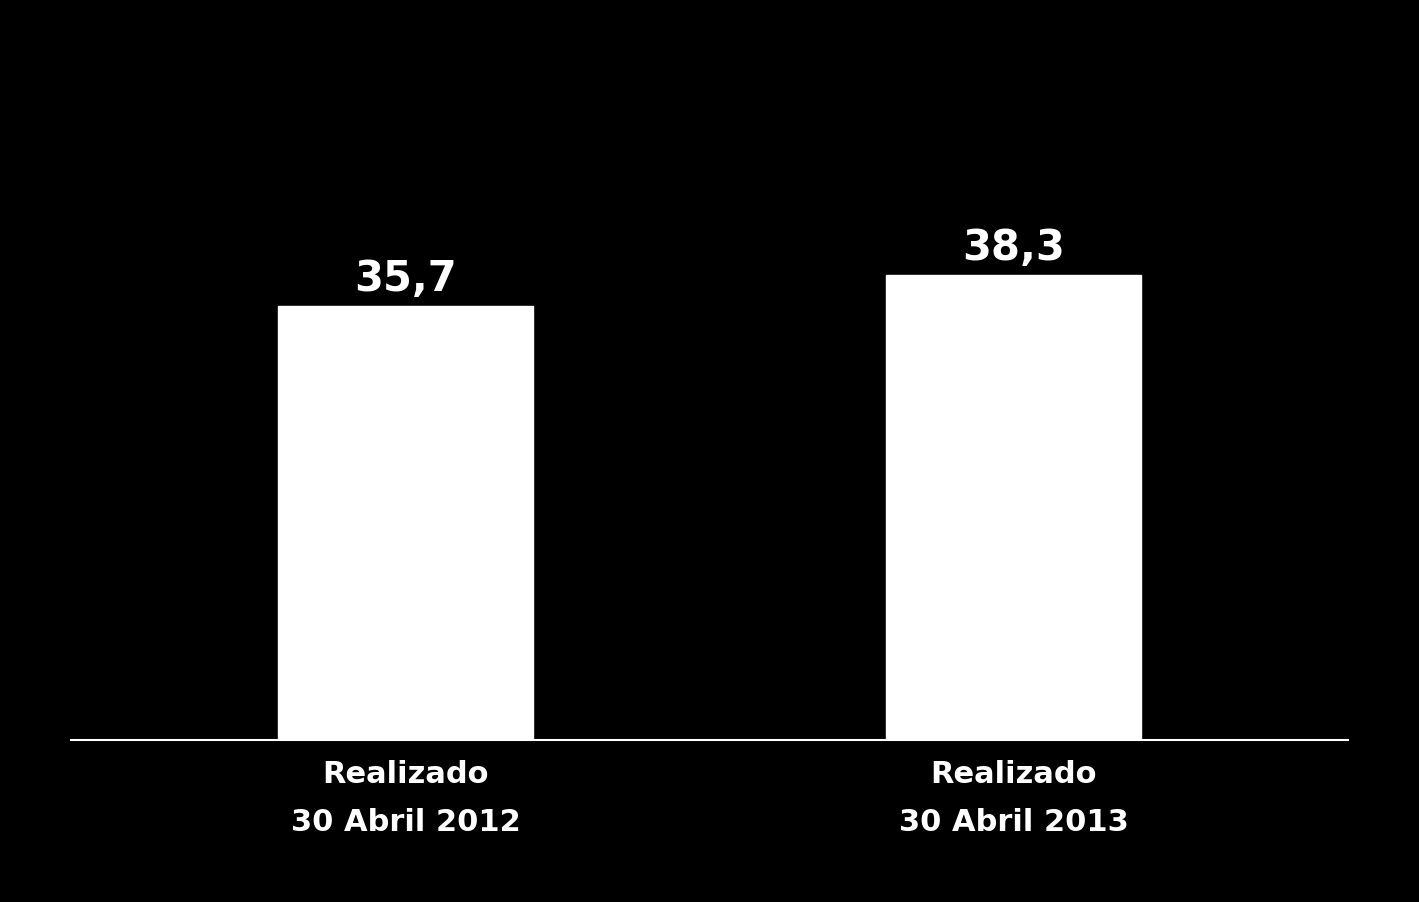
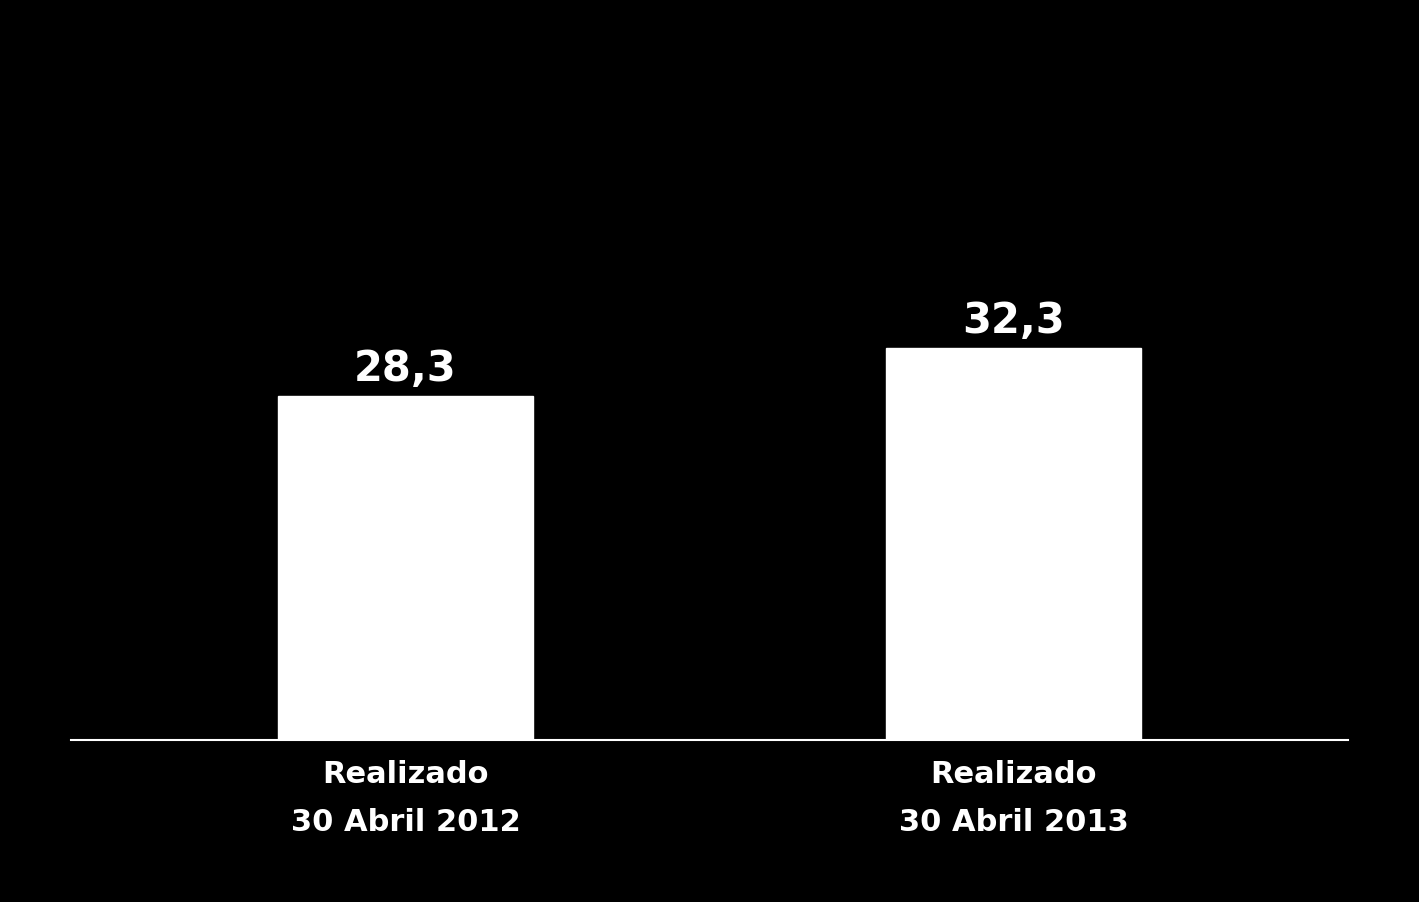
Realizado 30 Abril 2012: 35,7 -> 28,3
Realizado 30 Abril 2013: 38,3 -> 32,3
